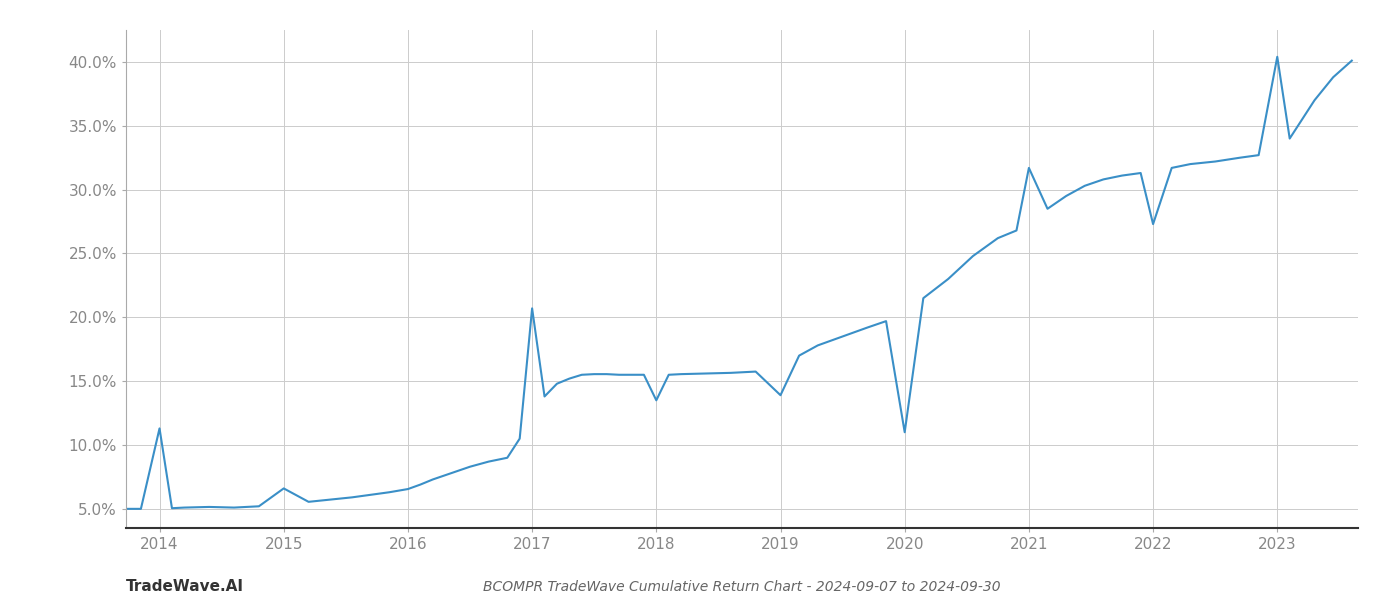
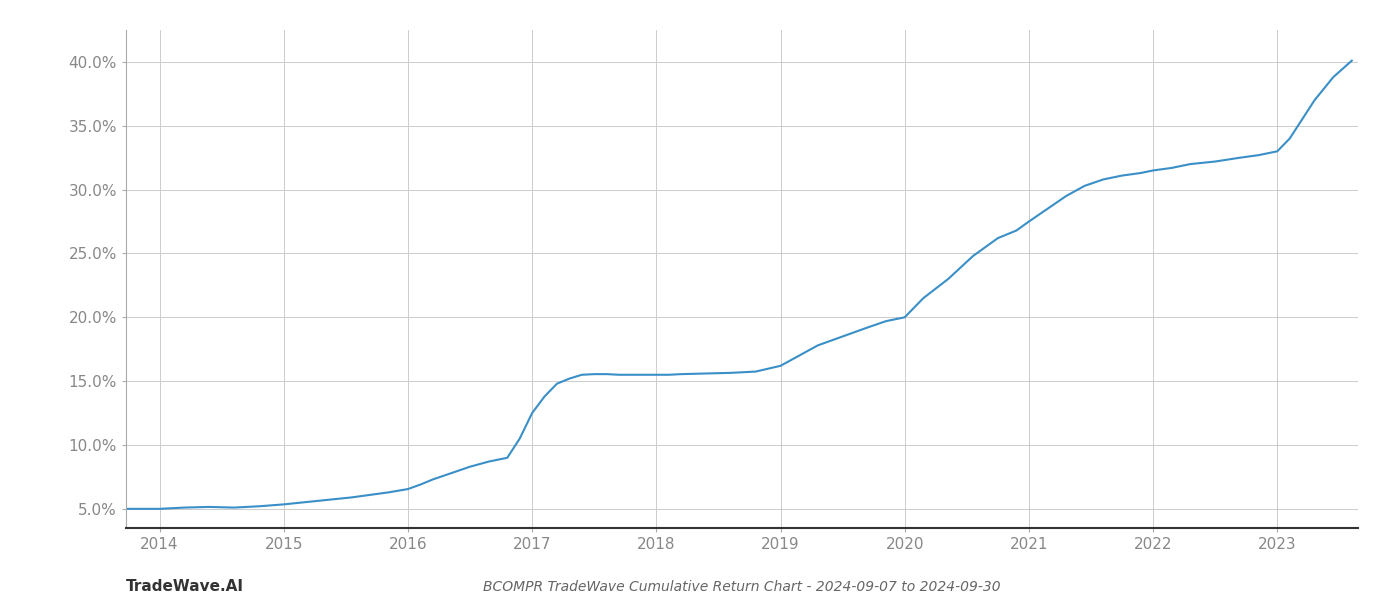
2014: 11.3% -> 5.0%
2015: 6.6% -> 5.3%
2017: 20.7% -> 12.5%
2018: 13.5% -> 15.5%
2019: 13.9% -> 16.2%
2020: 11.0% -> 20.0%
2021: 31.7% -> 27.5%
2022: 27.3% -> 31.5%
2023: 40.4% -> 33.0%
